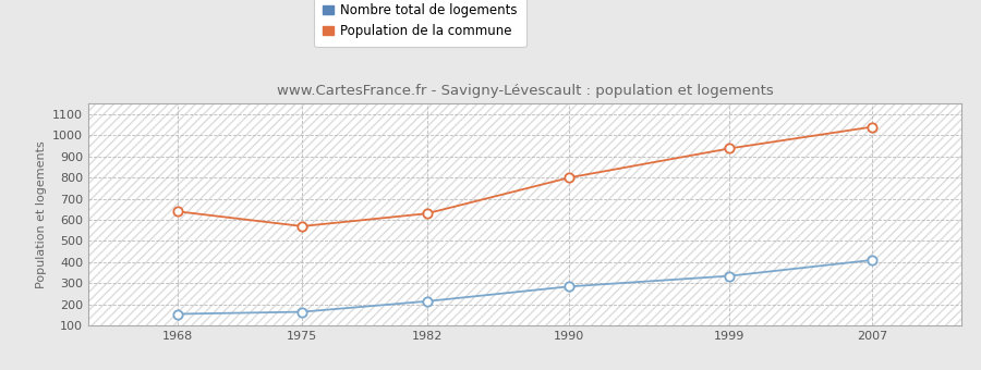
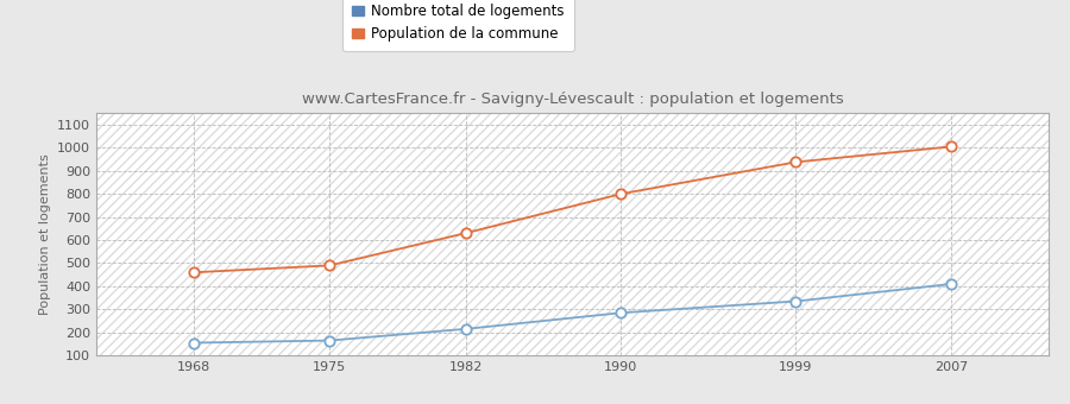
Population de la commune/1968: 640 -> 460
Population de la commune/1975: 570 -> 490
Population de la commune/2007: 1040 -> 1000
